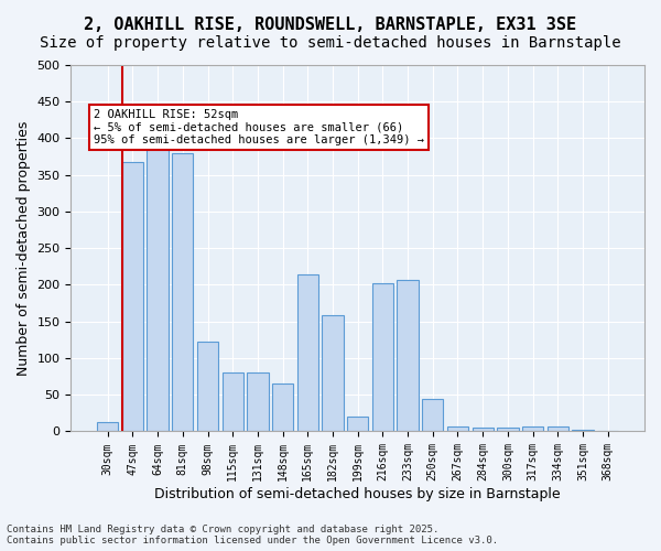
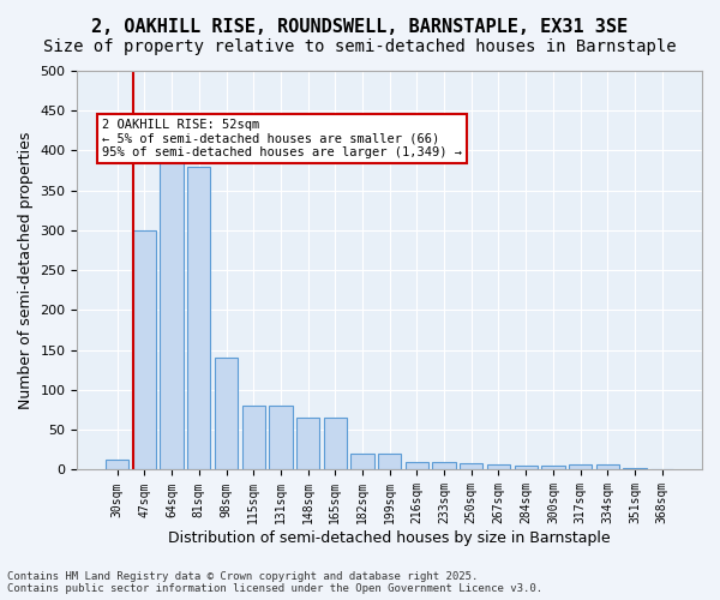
47sqm: 368 -> 300
98sqm: 122 -> 140
165sqm: 214 -> 65
182sqm: 158 -> 20
216sqm: 202 -> 10
233sqm: 206 -> 10
250sqm: 44 -> 8
